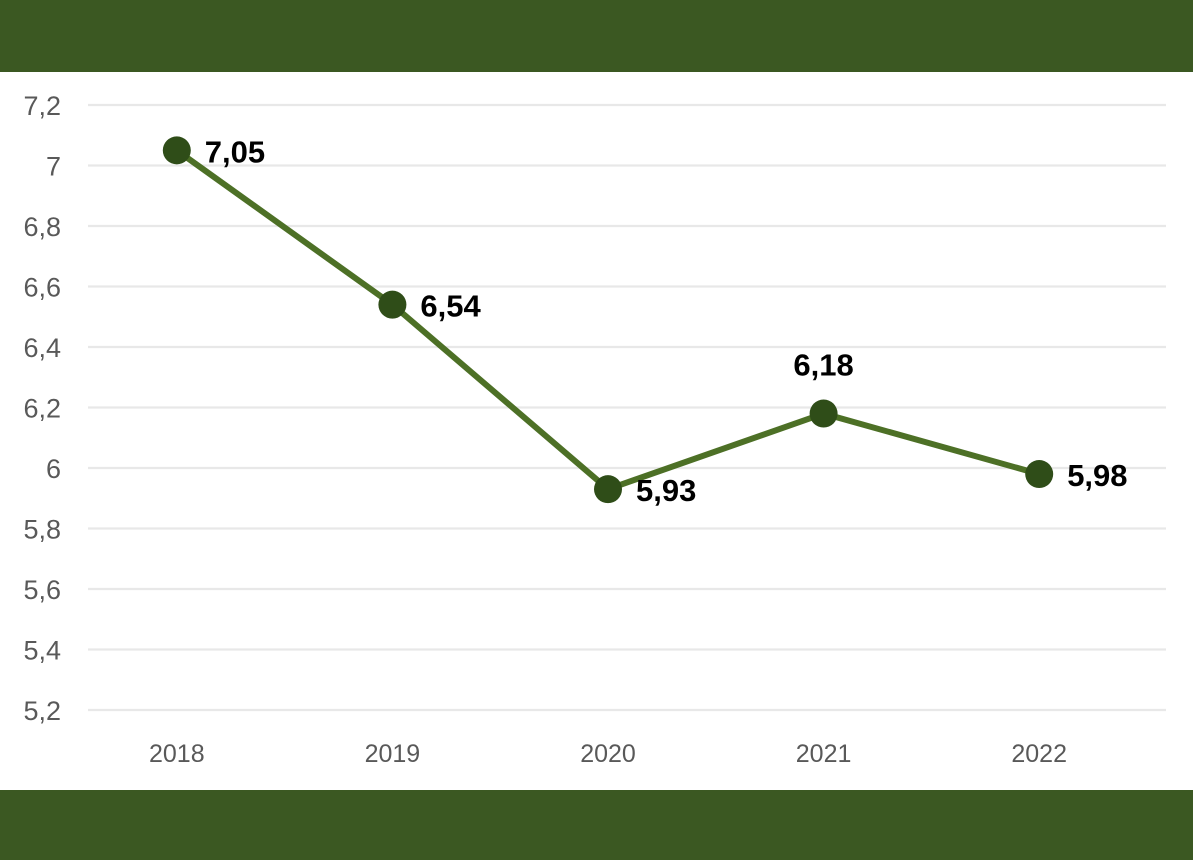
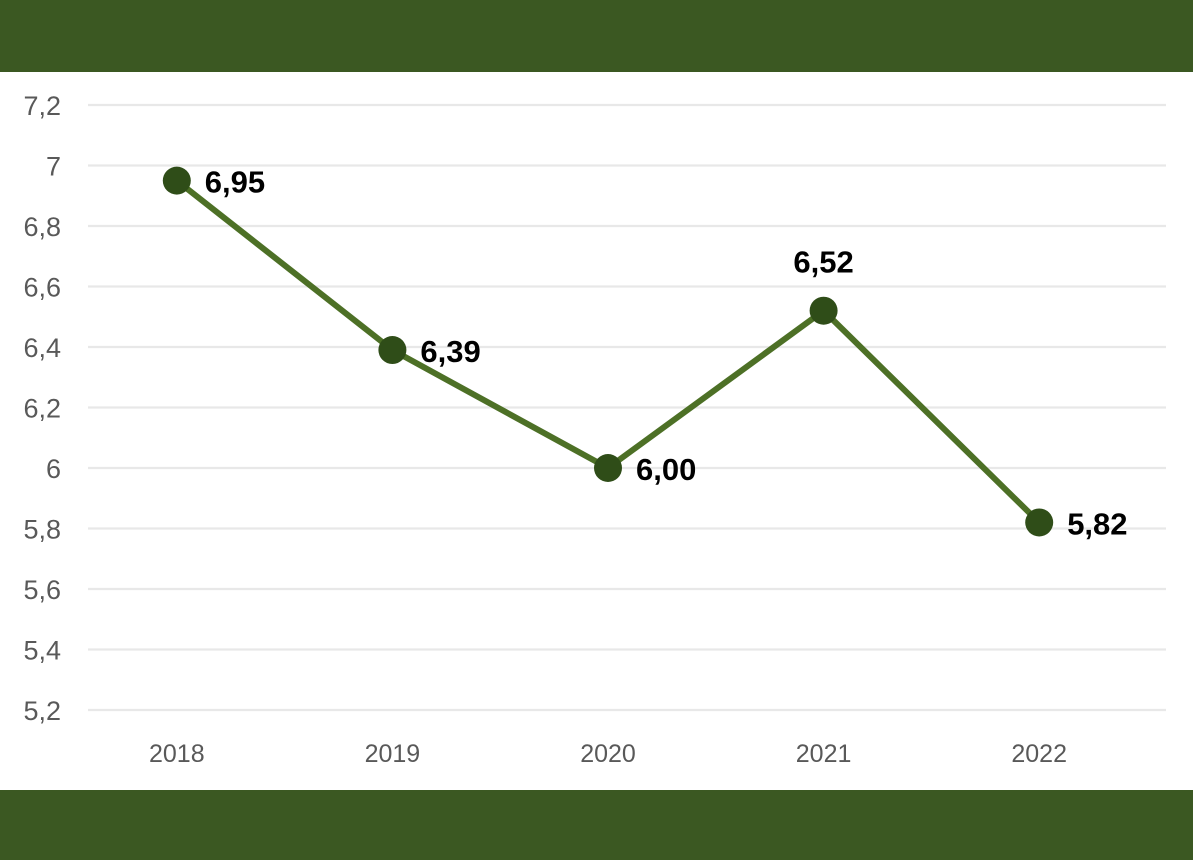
2018: 7,05 -> 6,95
2019: 6,54 -> 6,39
2020: 5,93 -> 6,00
2021: 6,18 -> 6,52
2022: 5,98 -> 5,82
